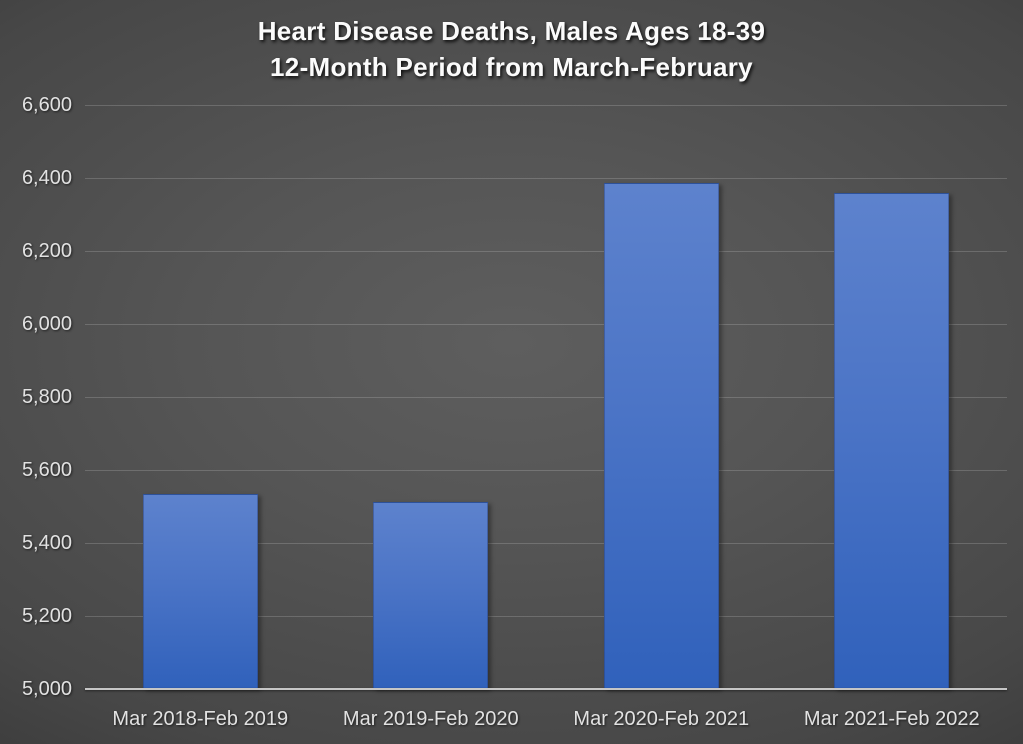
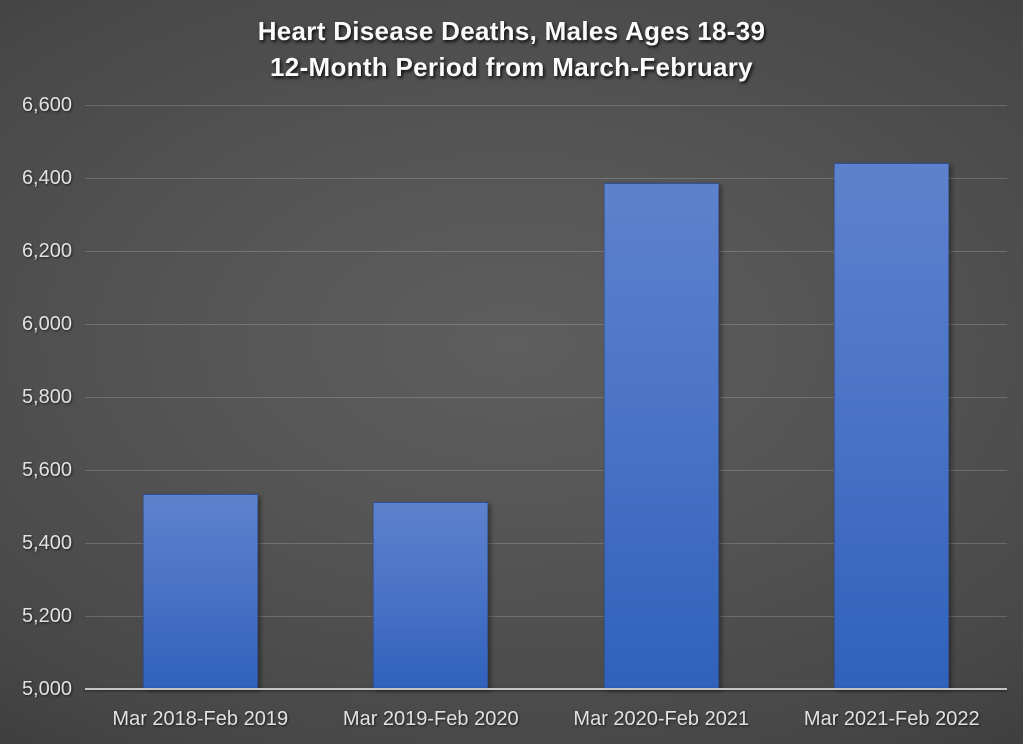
Mar 2021-Feb 2022: 6360 -> 6440
